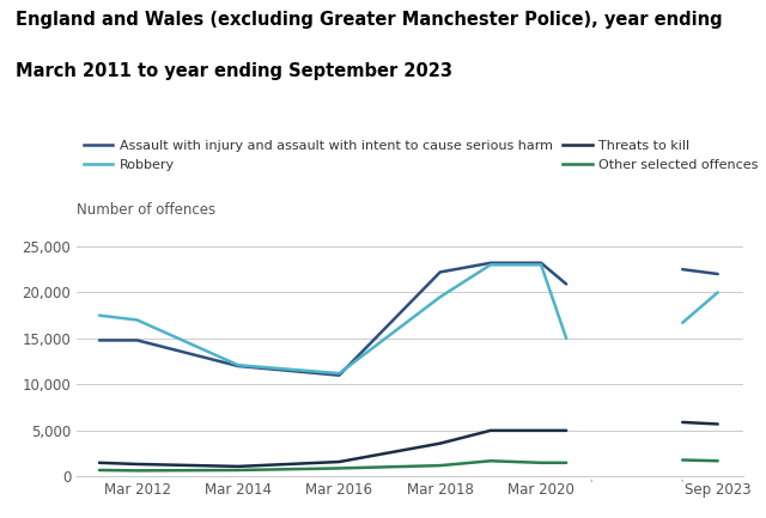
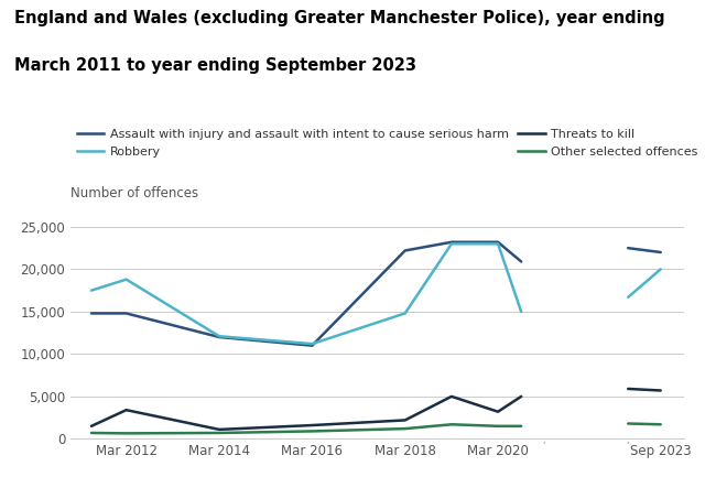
Robbery/Mar 2012: 17,000 -> 18,800
Threats to kill/Mar 2012: 1,400 -> 3,400
Robbery/Mar 2018: 19,500 -> 14,800
Threats to kill/Mar 2018: 3,600 -> 2,200
Threats to kill/Mar 2020: 5,000 -> 3,200
